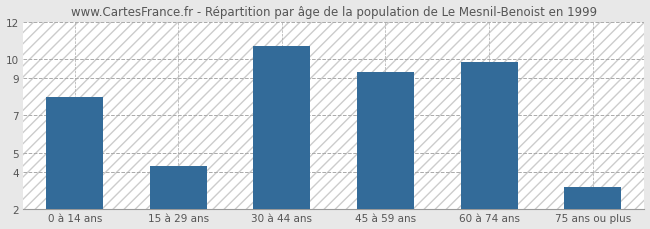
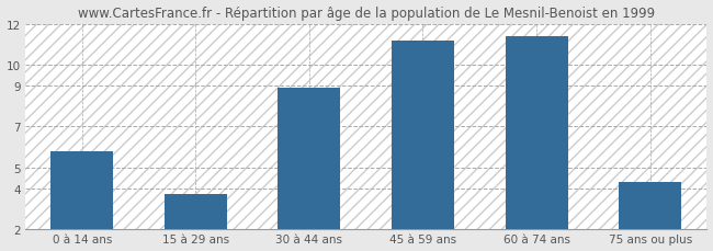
0 à 14 ans: 8.0 -> 5.8
15 à 29 ans: 4.3 -> 3.7
30 à 44 ans: 10.7 -> 8.9
45 à 59 ans: 9.3 -> 11.2
60 à 74 ans: 9.8 -> 11.4
75 ans ou plus: 3.2 -> 4.3
